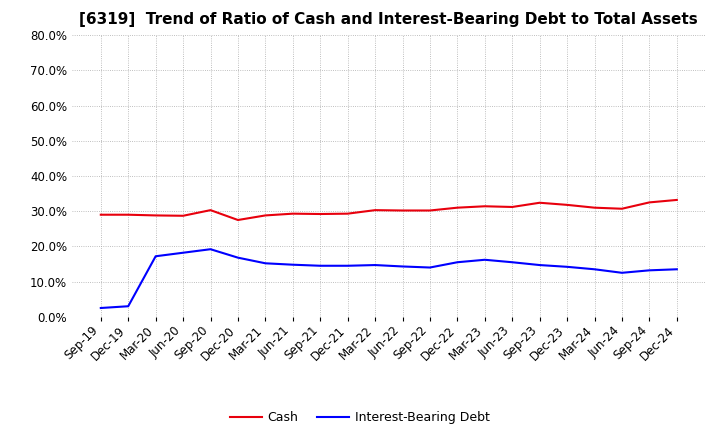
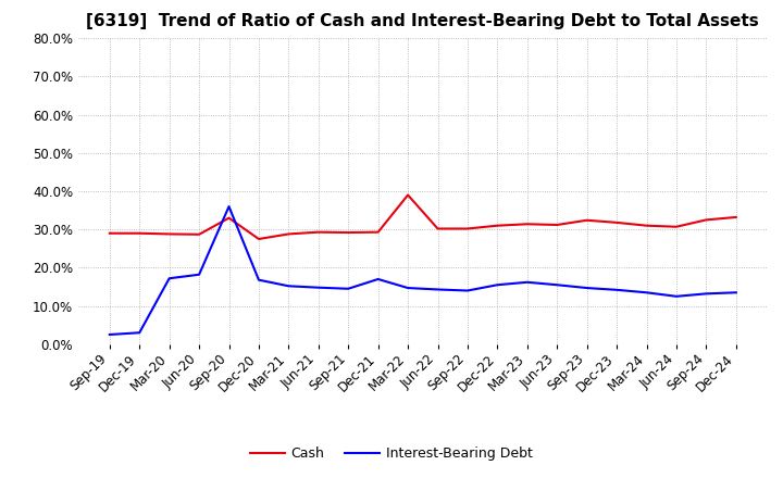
Cash/Sep-20: 30.3% -> 33.0%
Interest-Bearing Debt/Sep-20: 19.2% -> 36.0%
Interest-Bearing Debt/Dec-21: 14.5% -> 17.0%
Cash/Mar-22: 30.3% -> 39.0%
